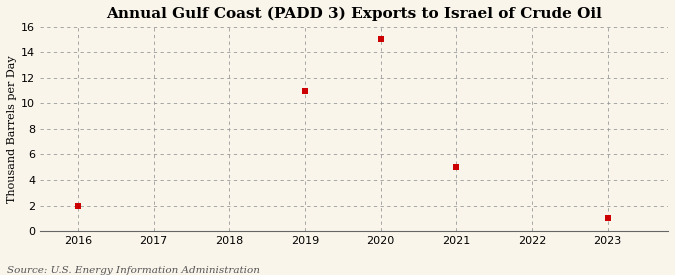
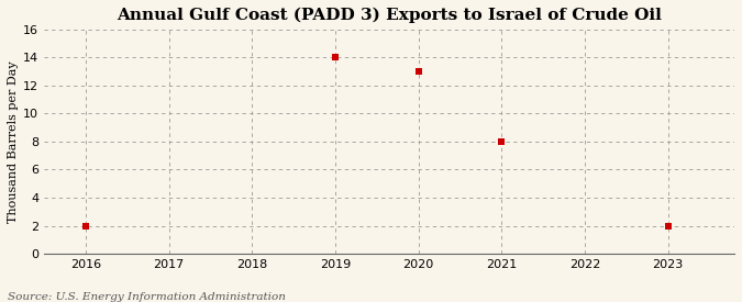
2019: 11 -> 14
2020: 15 -> 13
2021: 5 -> 8
2023: 1 -> 2
